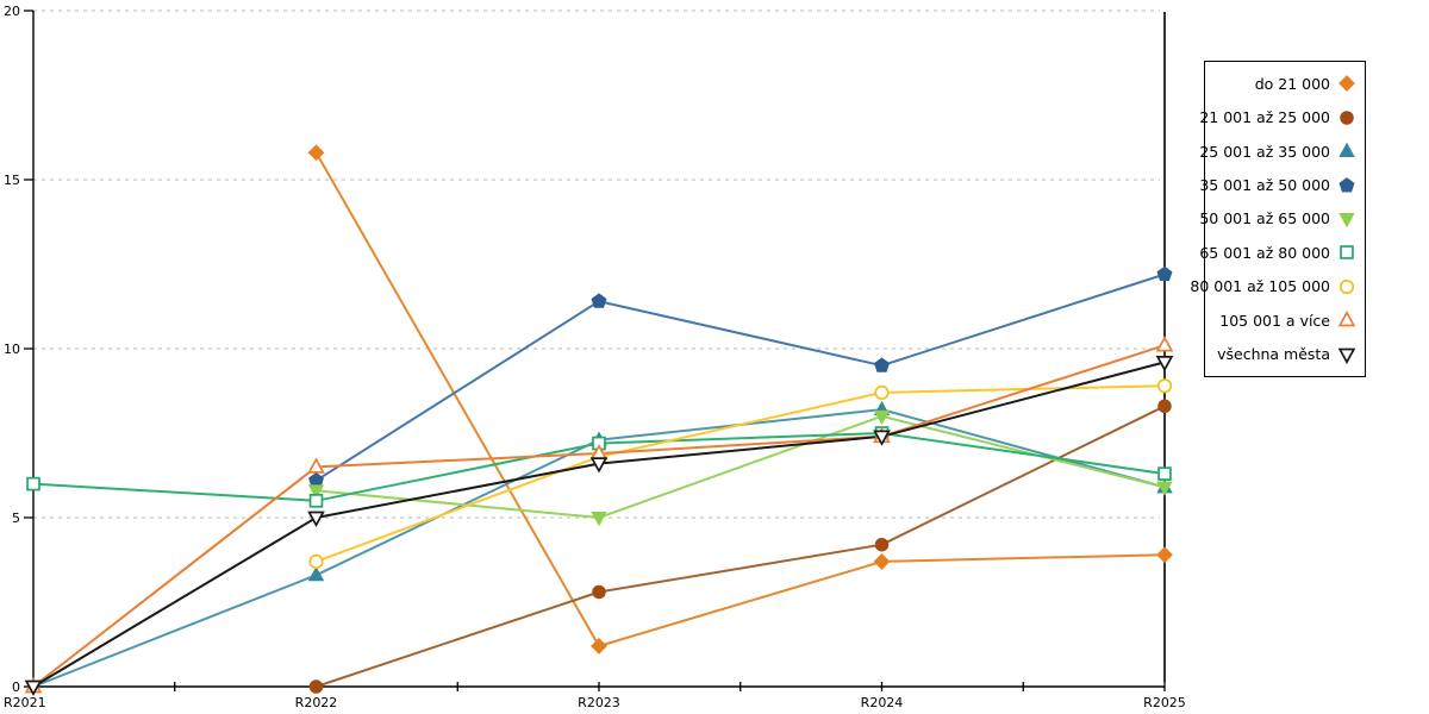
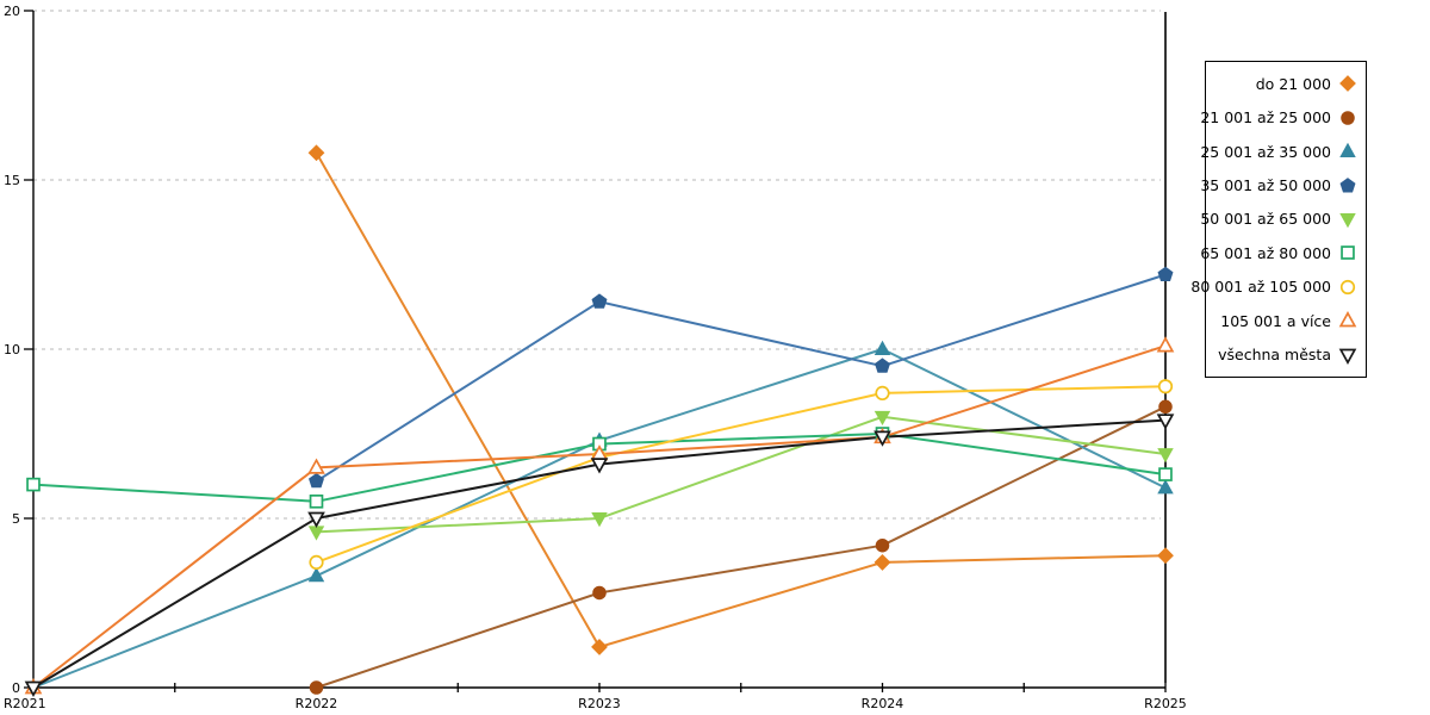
50 001 až 65 000/R2022: 5.8 -> 4.6
25 001 až 35 000/R2024: 8.2 -> 10.0
50 001 až 65 000/R2025: 5.9 -> 6.9
všechna města/R2025: 9.6 -> 7.9
